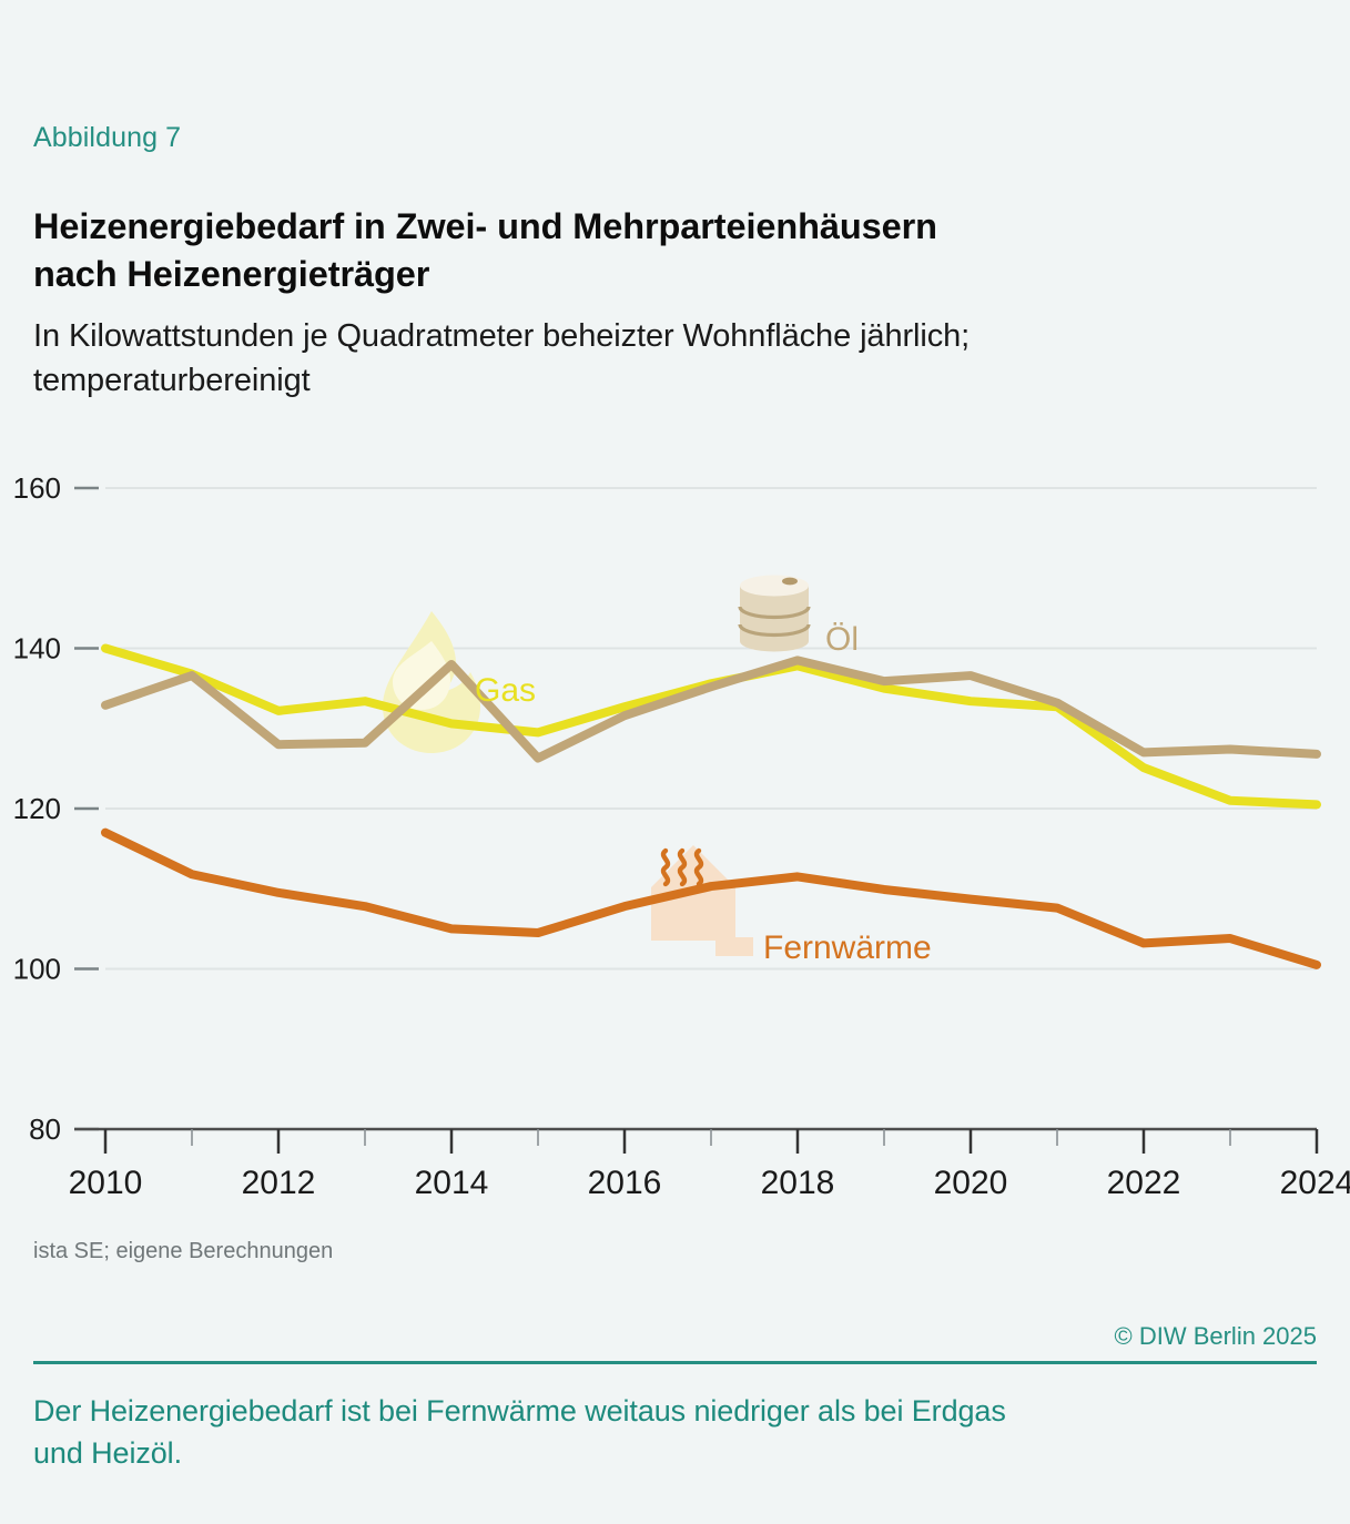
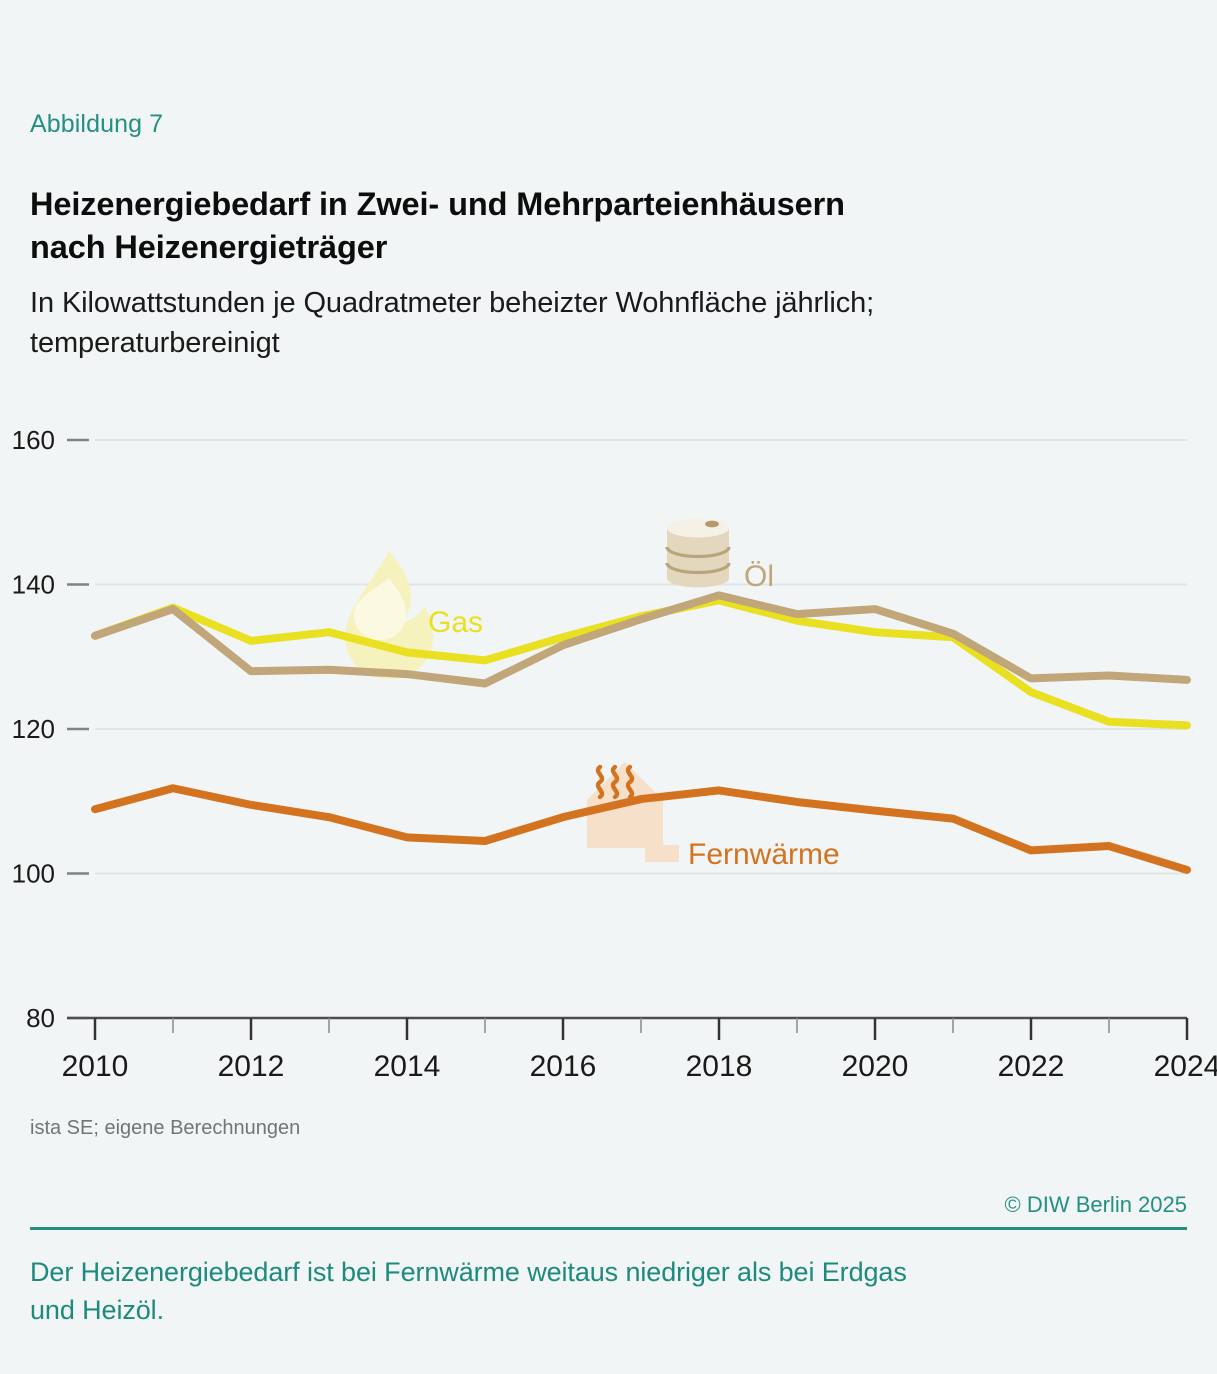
Gas/2010: 140 -> 133
Fernwärme/2010: 117 -> 109
Öl/2014: 138 -> 128
